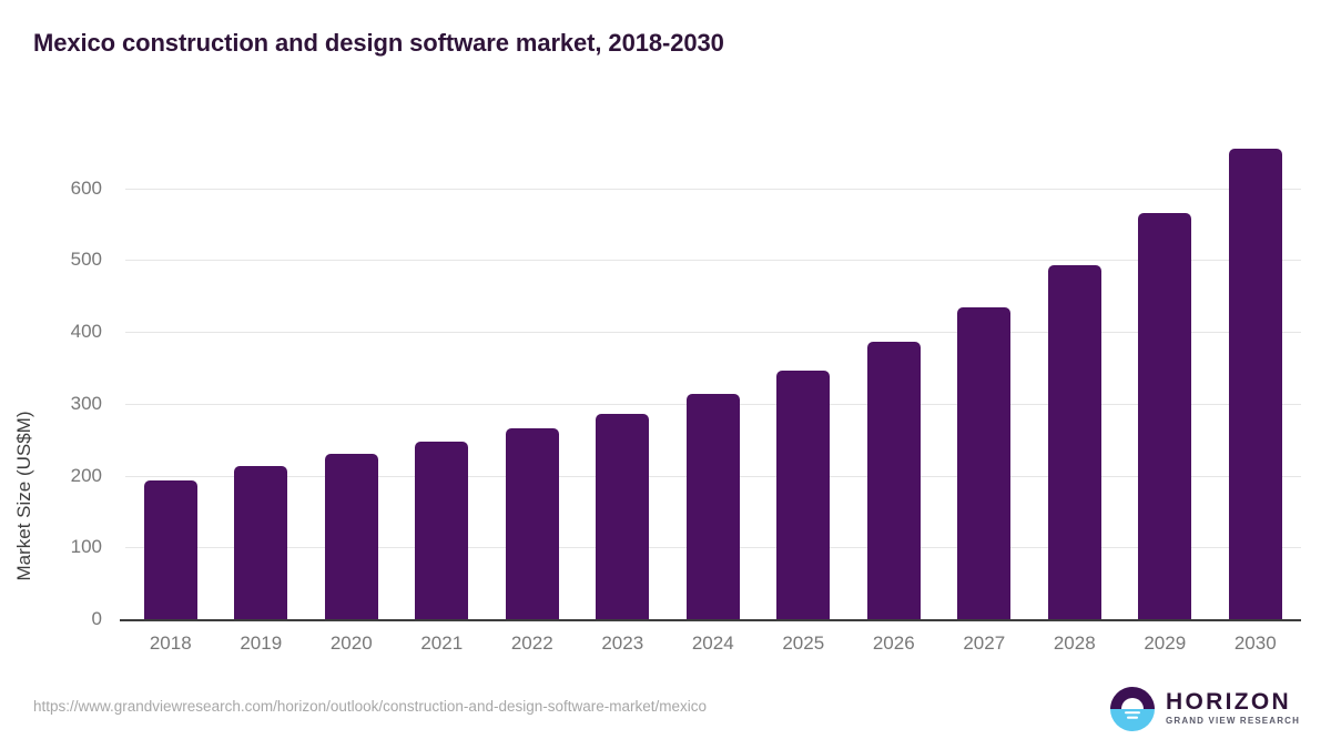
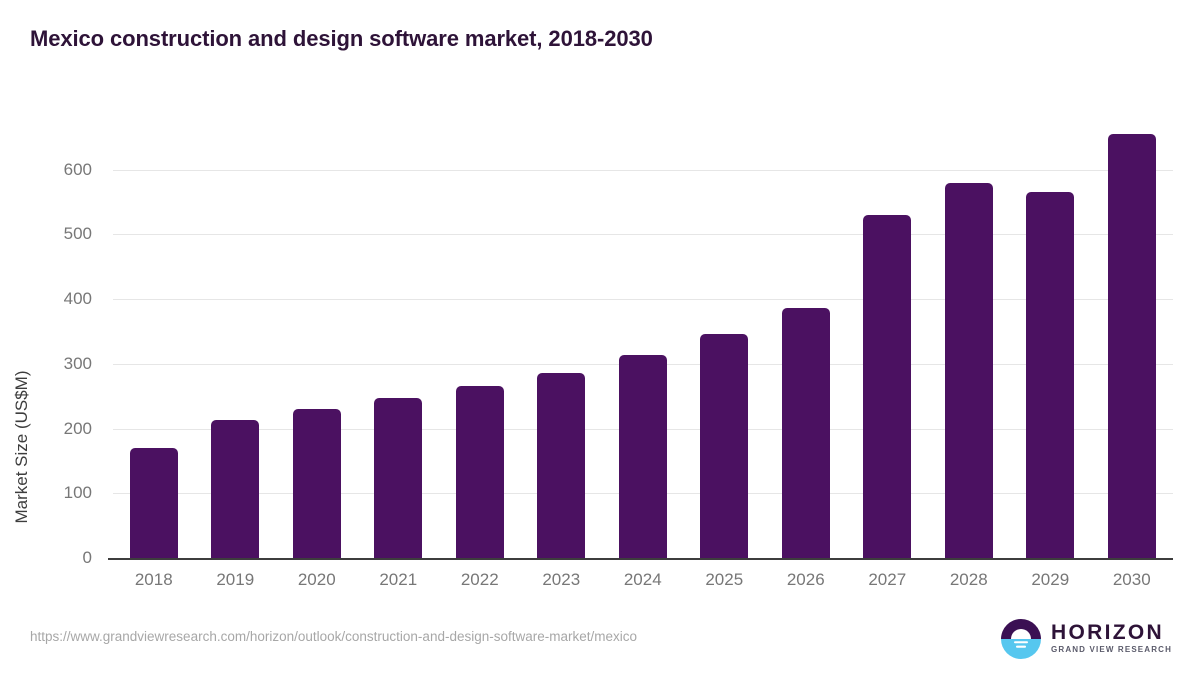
2018: 190 -> 170
2027: 430 -> 530
2028: 490 -> 580
